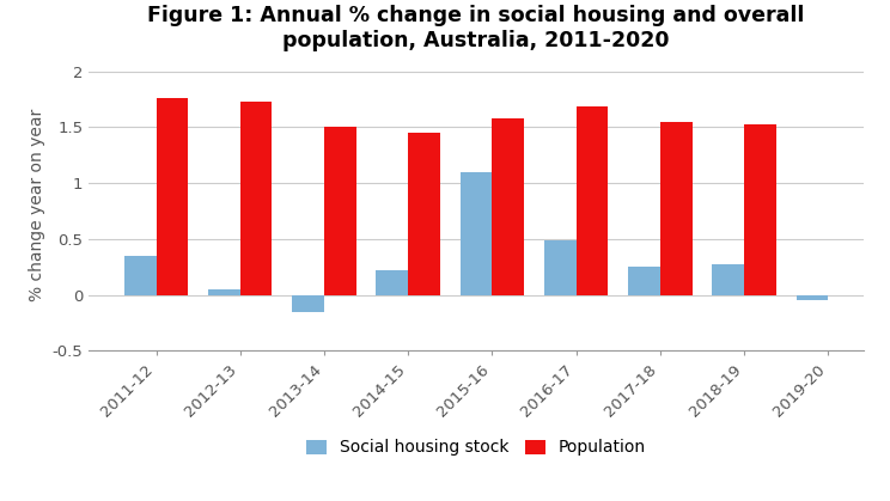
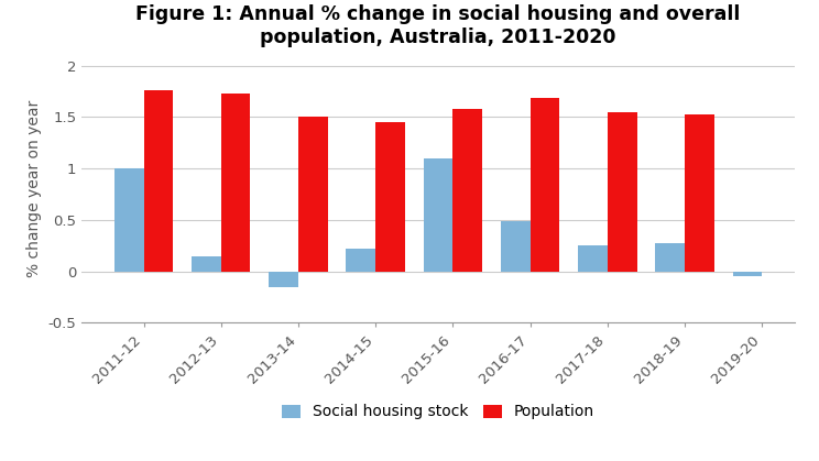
Social housing stock/2011-12: 0.35 -> 1.00
Social housing stock/2012-13: 0.05 -> 0.14
